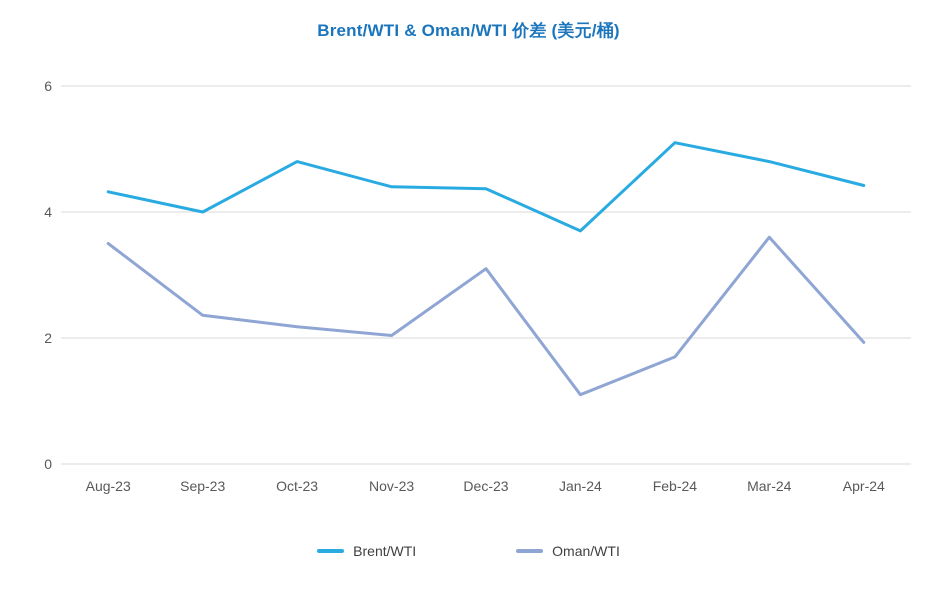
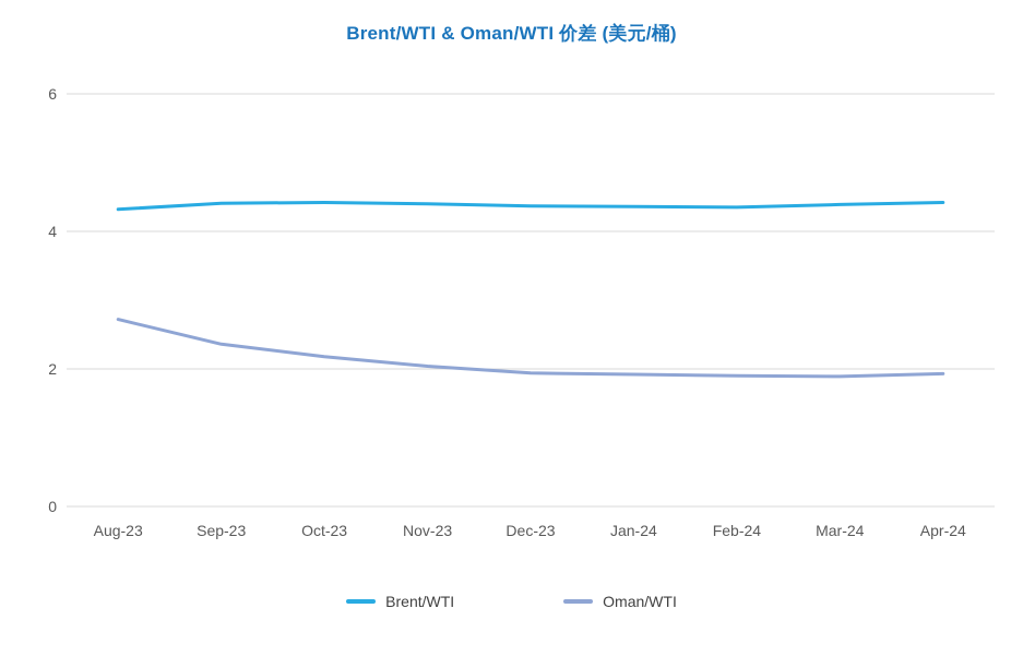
Oman/WTI/Aug-23: 3.5 -> 2.7
Brent/WTI/Sep-23: 4.0 -> 4.4
Brent/WTI/Oct-23: 4.8 -> 4.4
Oman/WTI/Dec-23: 3.1 -> 1.9
Brent/WTI/Jan-24: 3.7 -> 4.4
Oman/WTI/Jan-24: 1.1 -> 1.9
Brent/WTI/Feb-24: 5.1 -> 4.3
Oman/WTI/Feb-24: 1.7 -> 1.9
Brent/WTI/Mar-24: 4.8 -> 4.4
Oman/WTI/Mar-24: 3.6 -> 1.9
